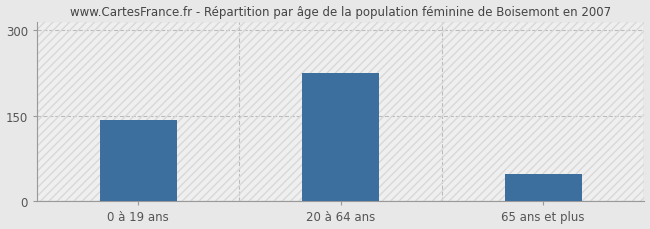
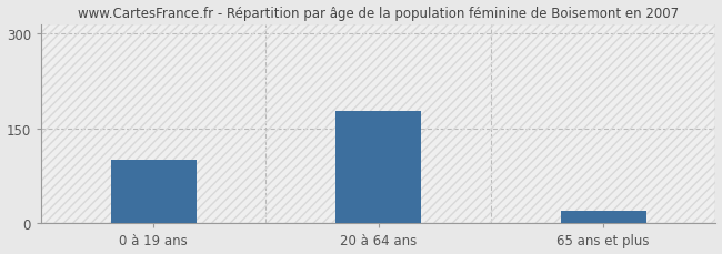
0 à 19 ans: 142 -> 100
20 à 64 ans: 224 -> 178
65 ans et plus: 48 -> 20
